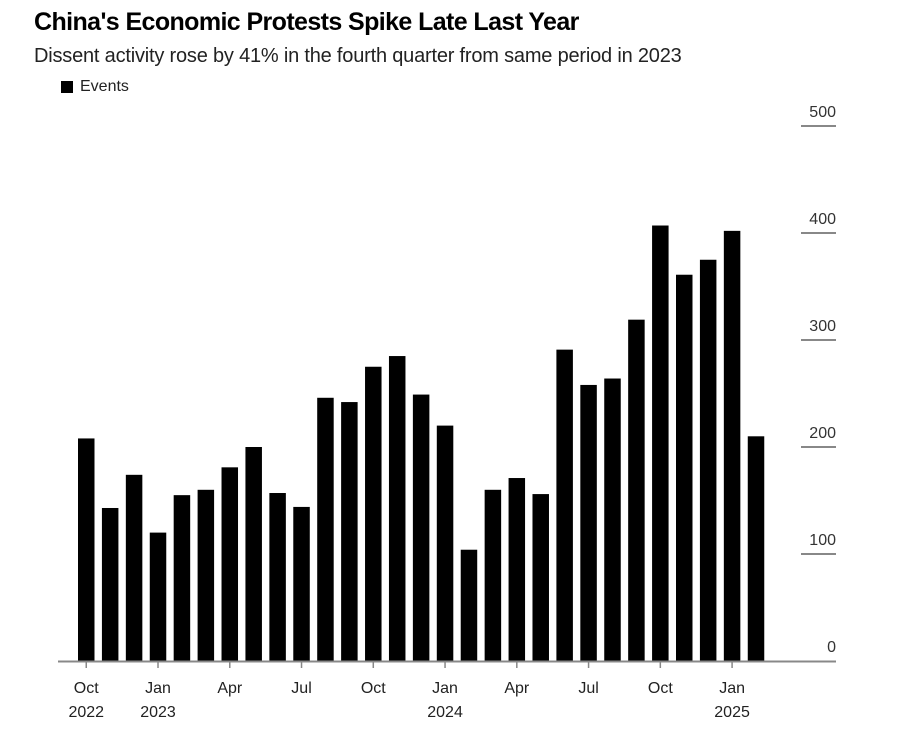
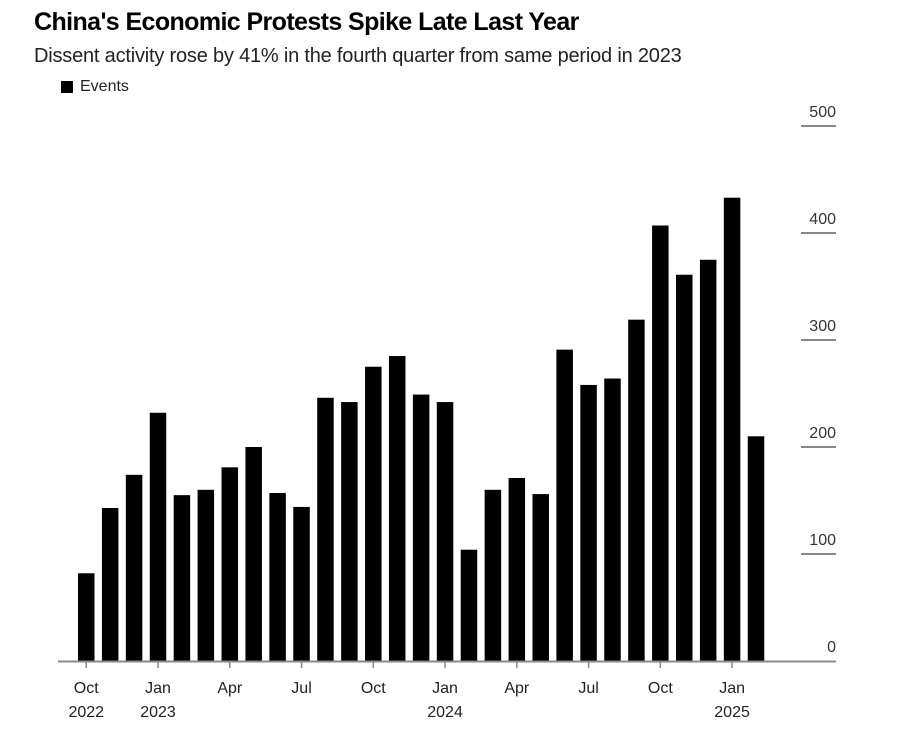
Oct 2022: 208 -> 82
Jan 2023: 120 -> 232
Jan 2024: 220 -> 242
Jan 2025: 402 -> 433
